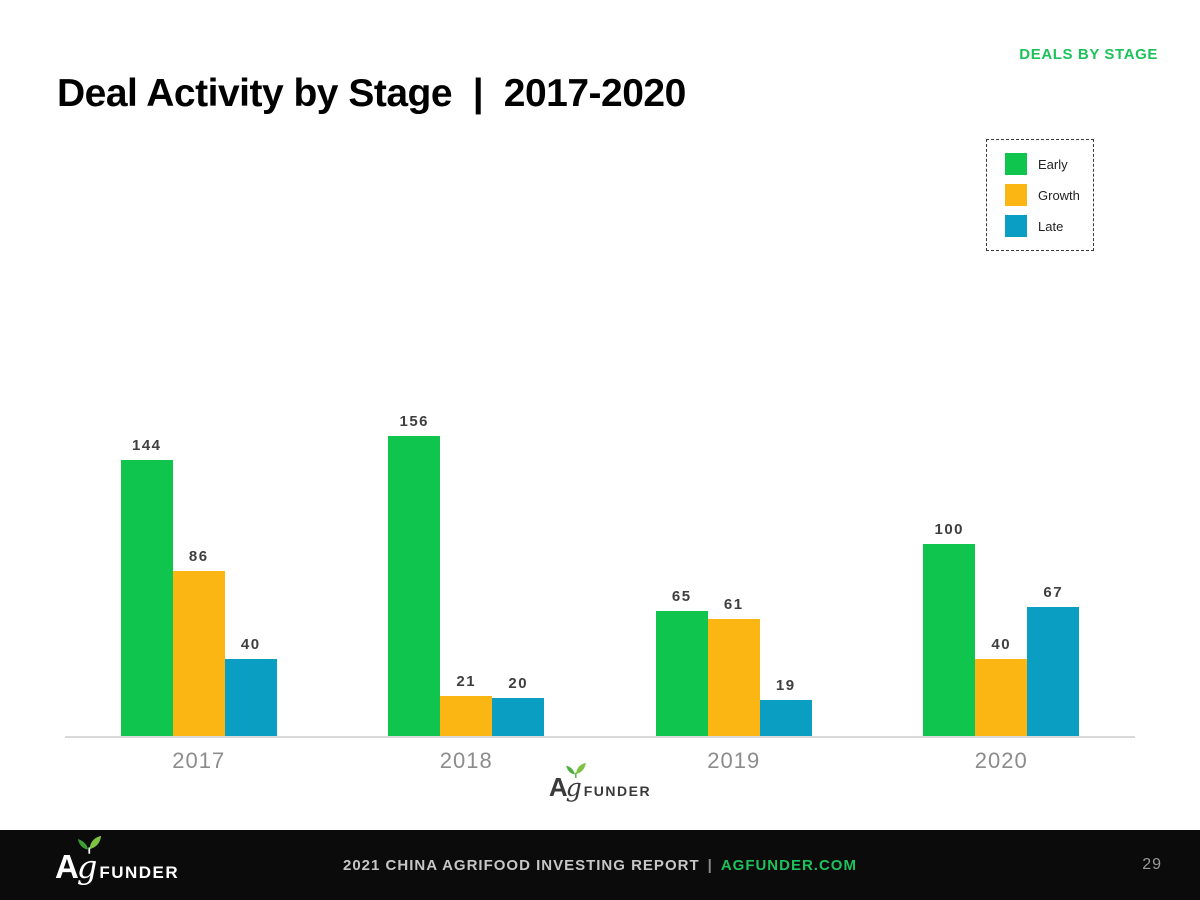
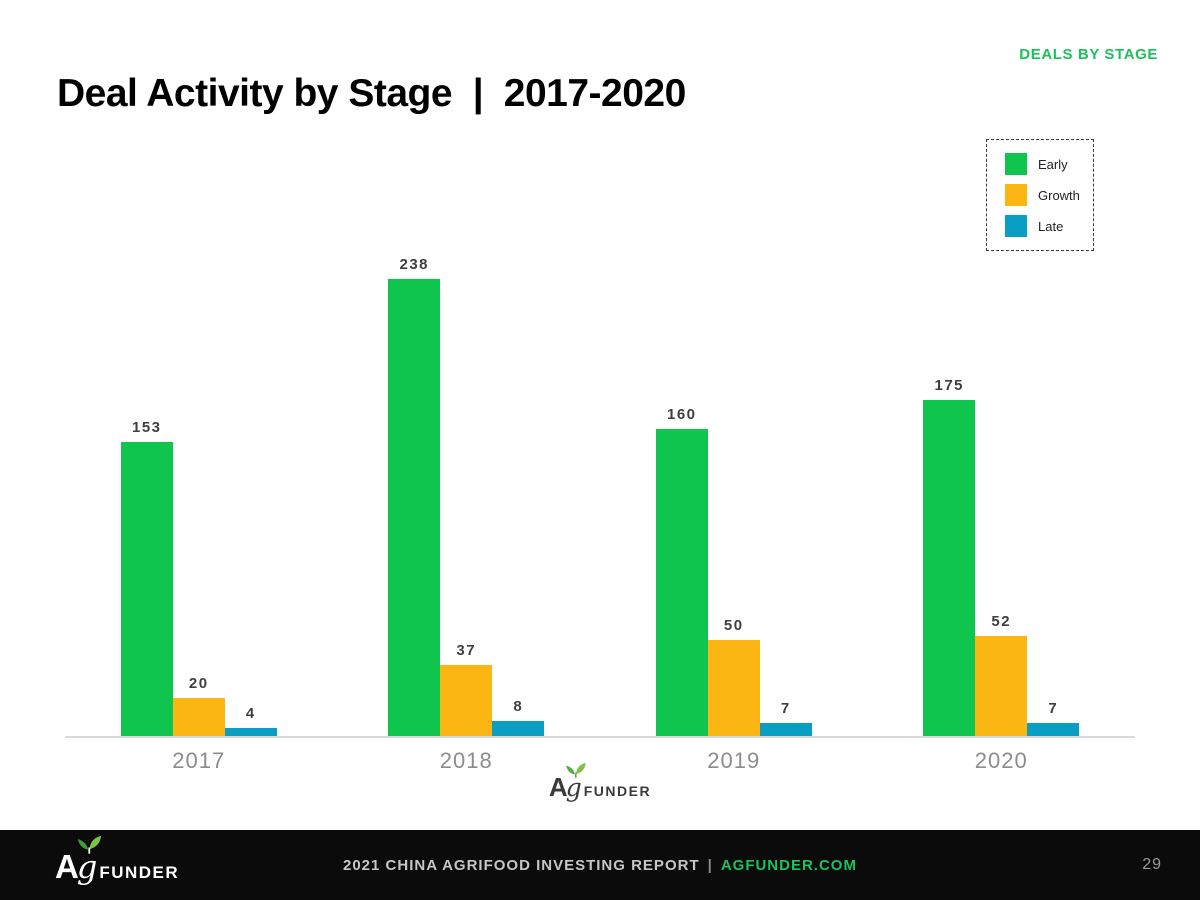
Early/2017: 144 -> 153
Growth/2017: 86 -> 20
Late/2017: 40 -> 4
Early/2018: 156 -> 238
Growth/2018: 21 -> 37
Late/2018: 20 -> 8
Early/2019: 65 -> 160
Growth/2019: 61 -> 50
Late/2019: 19 -> 7
Early/2020: 100 -> 175
Growth/2020: 40 -> 52
Late/2020: 67 -> 7
